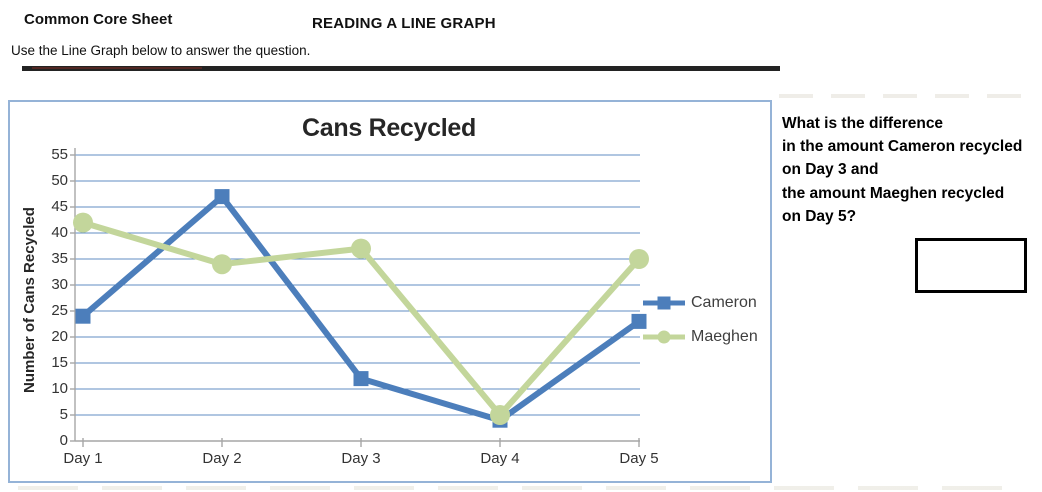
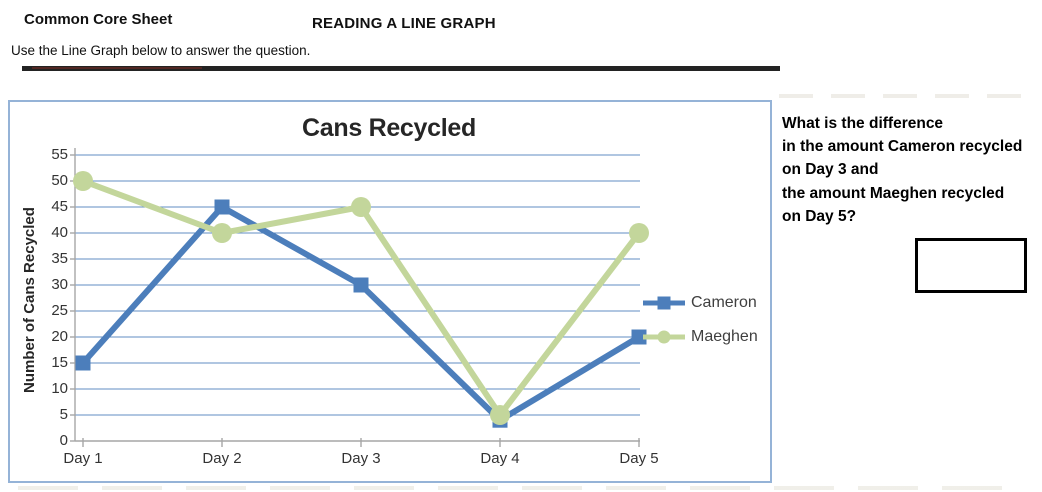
Cameron/Day 1: 24 -> 15
Maeghen/Day 1: 42 -> 50
Cameron/Day 2: 47 -> 45
Maeghen/Day 2: 34 -> 40
Cameron/Day 3: 12 -> 30
Maeghen/Day 3: 37 -> 45
Cameron/Day 5: 23 -> 20
Maeghen/Day 5: 35 -> 40
